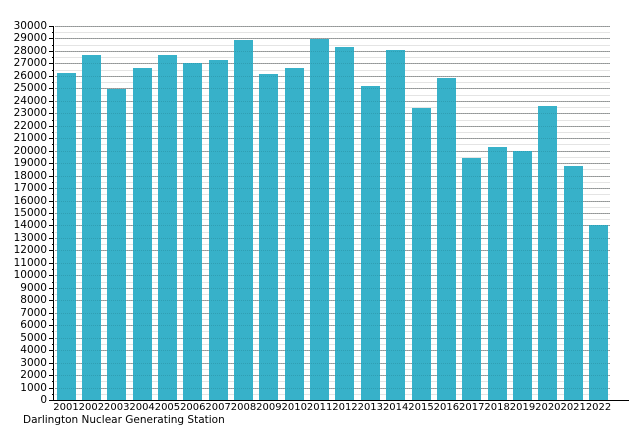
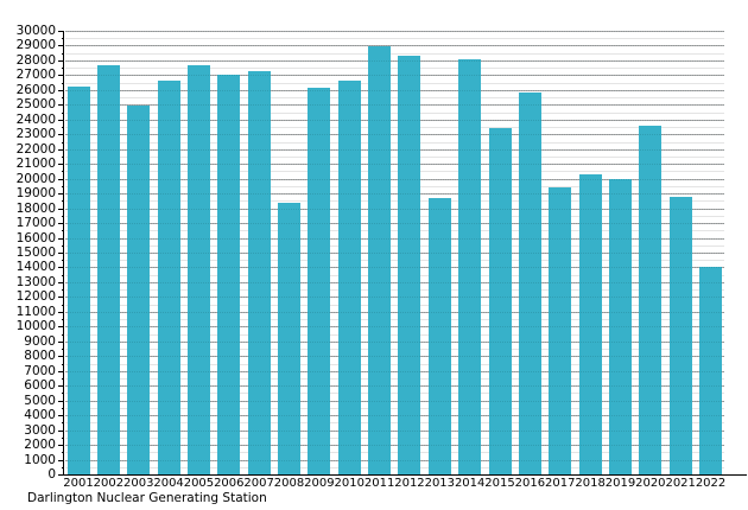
2008: 28900 -> 18400
2013: 25200 -> 18700
